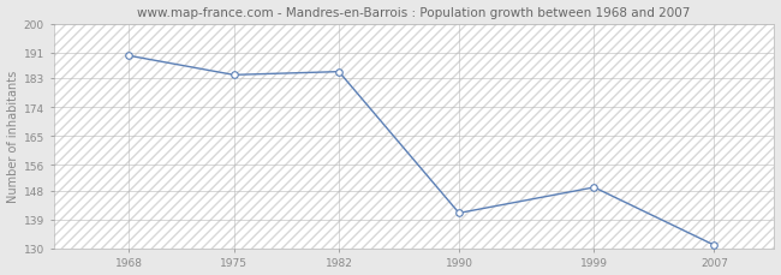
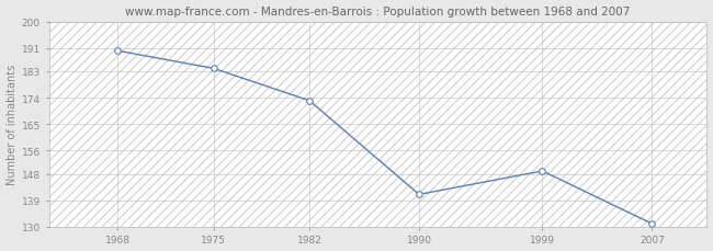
1982: 185 -> 173
